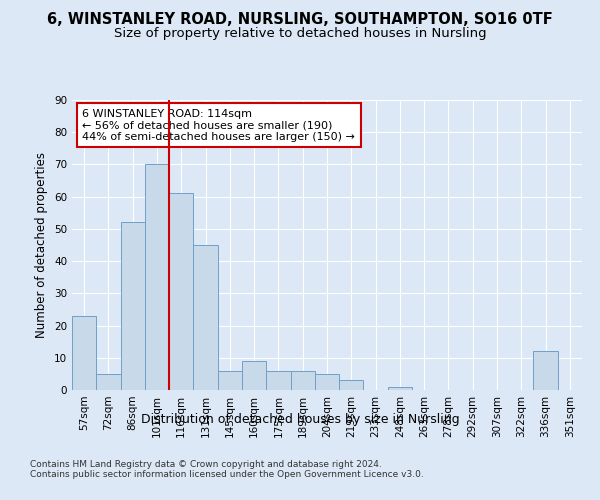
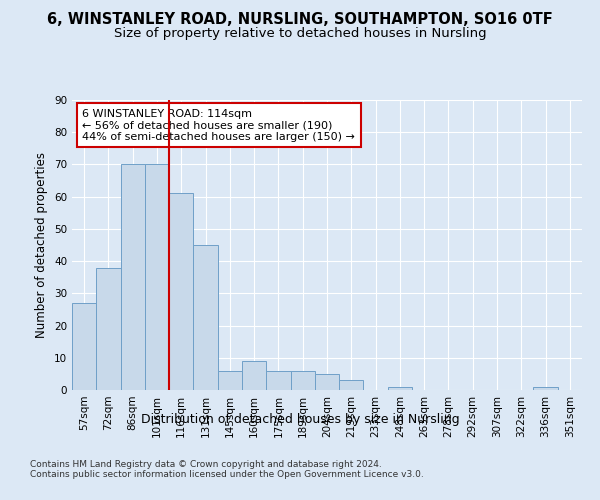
57sqm: 23 -> 27
72sqm: 5 -> 38
86sqm: 52 -> 70
336sqm: 12 -> 1
